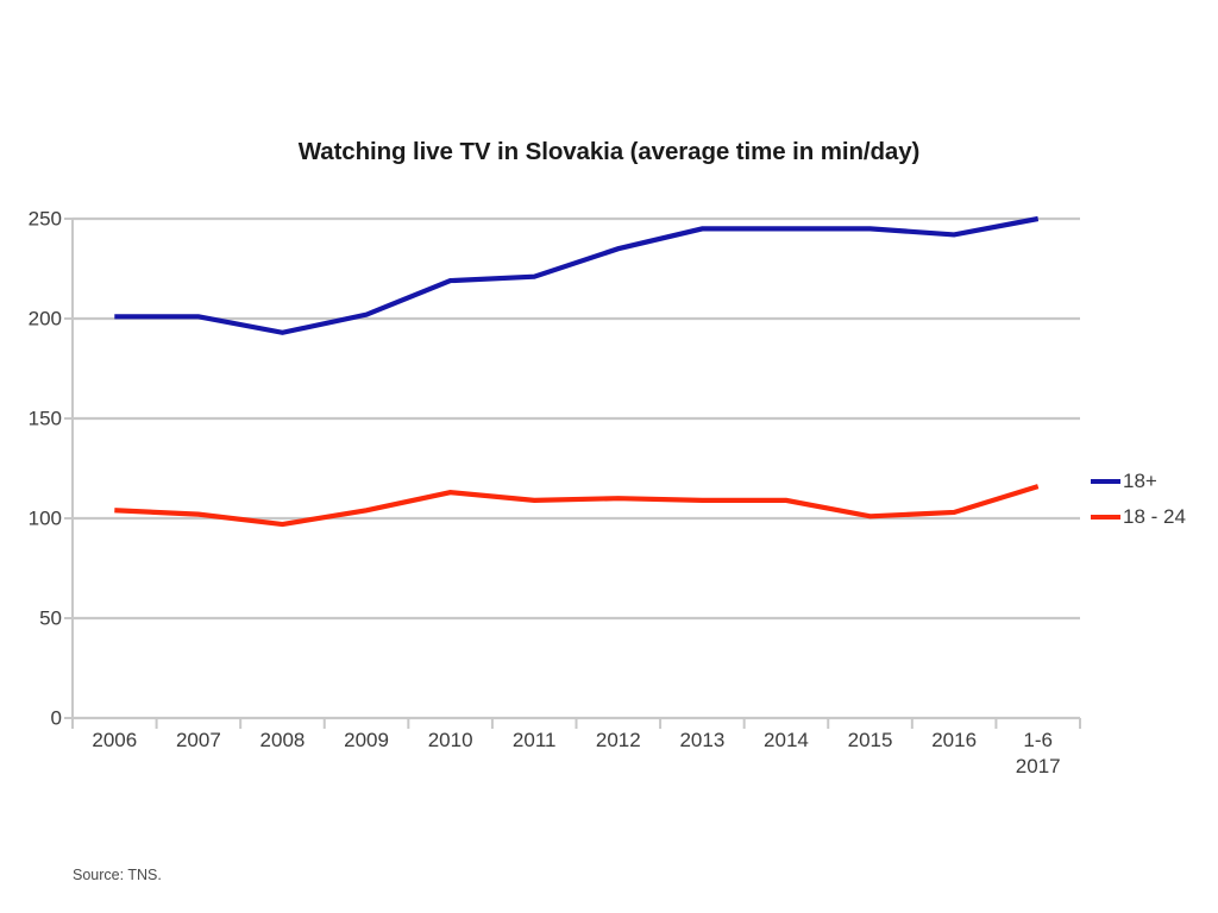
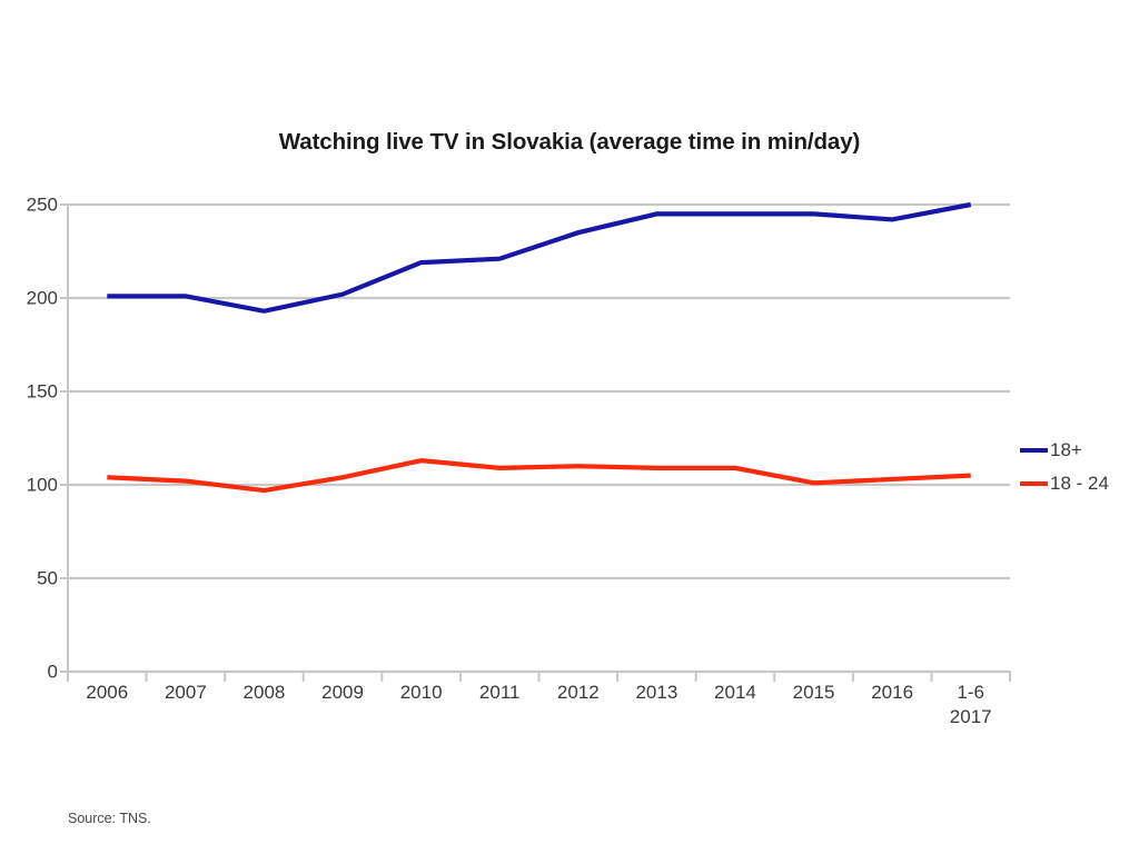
18 - 24/1-6 2017: 116 -> 105
